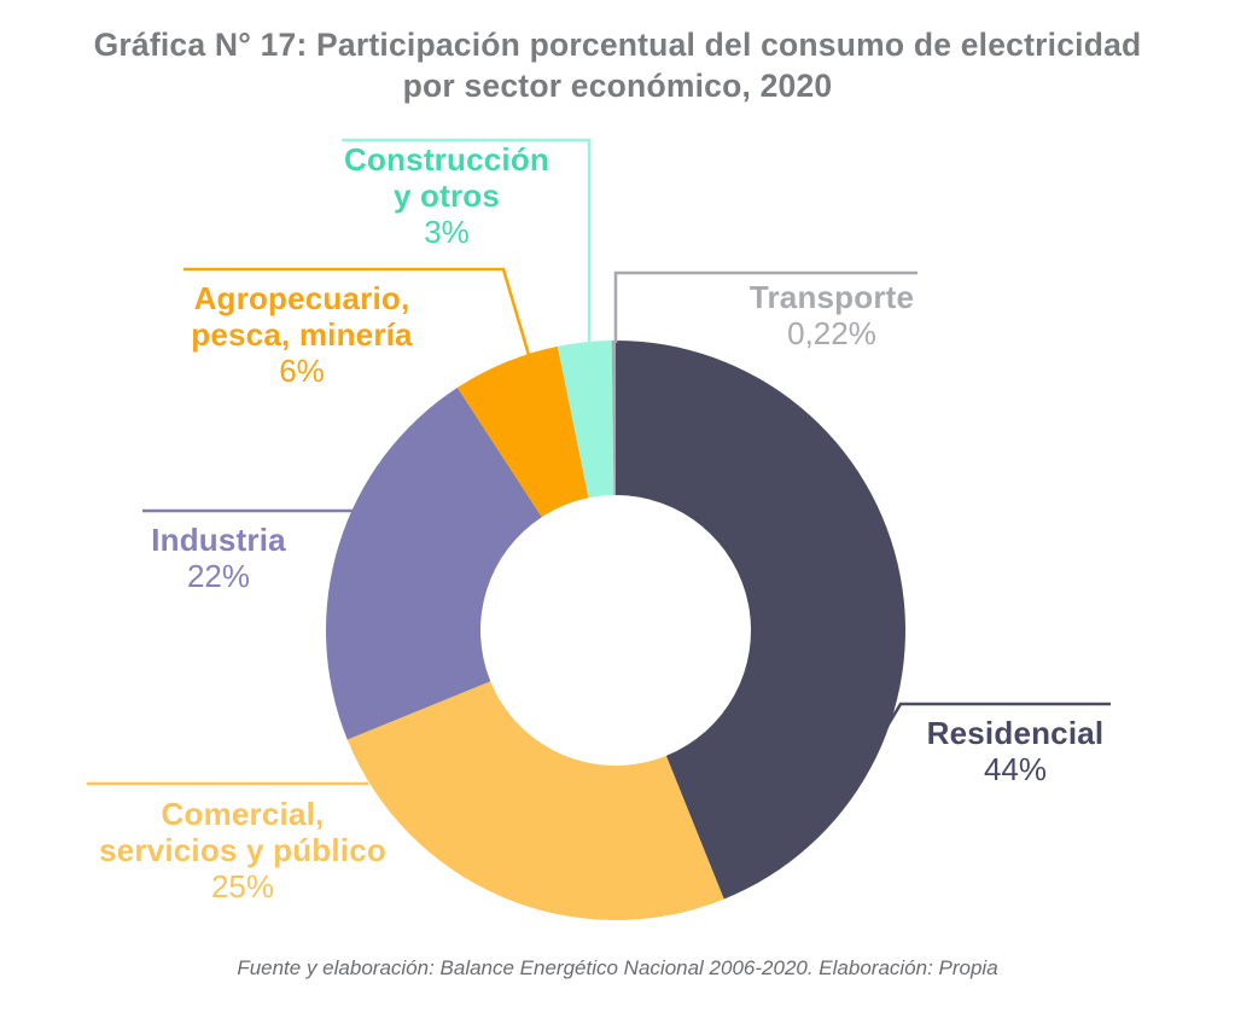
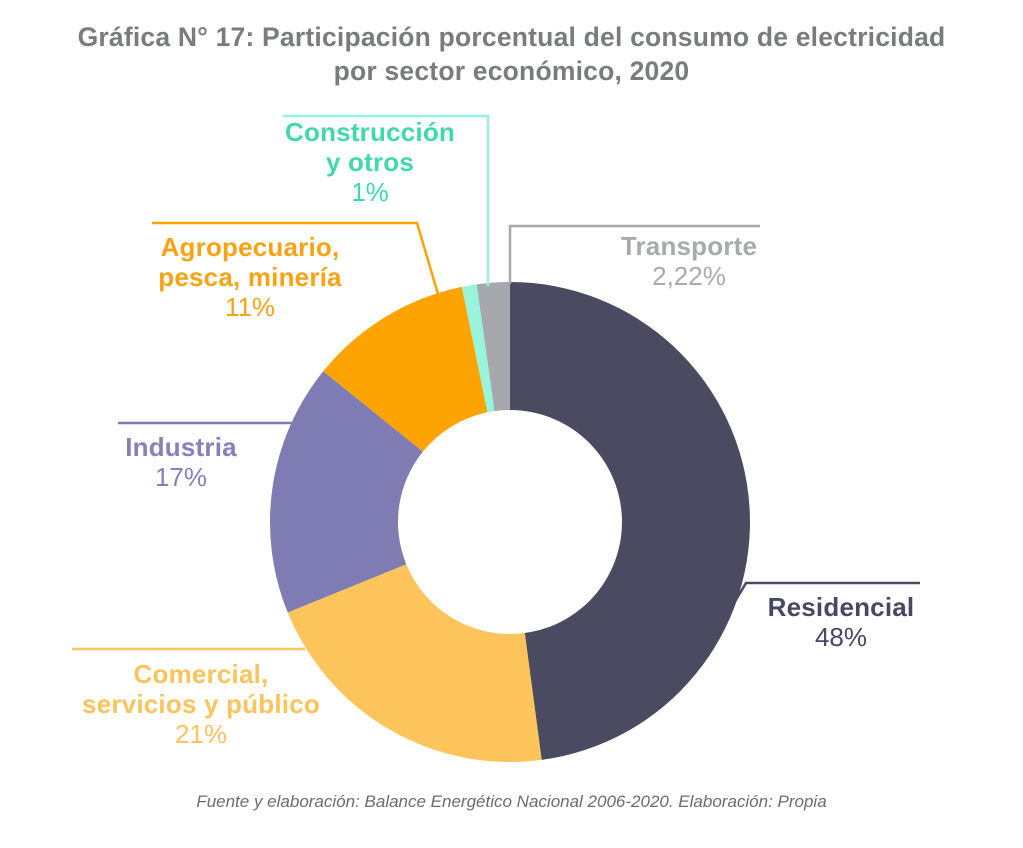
Residencial: 44% -> 48%
Comercial, servicios y público: 25% -> 21%
Industria: 22% -> 17%
Agropecuario, pesca, minería: 6% -> 11%
Construcción y otros: 3% -> 1%
Transporte: 0,22% -> 2,22%
